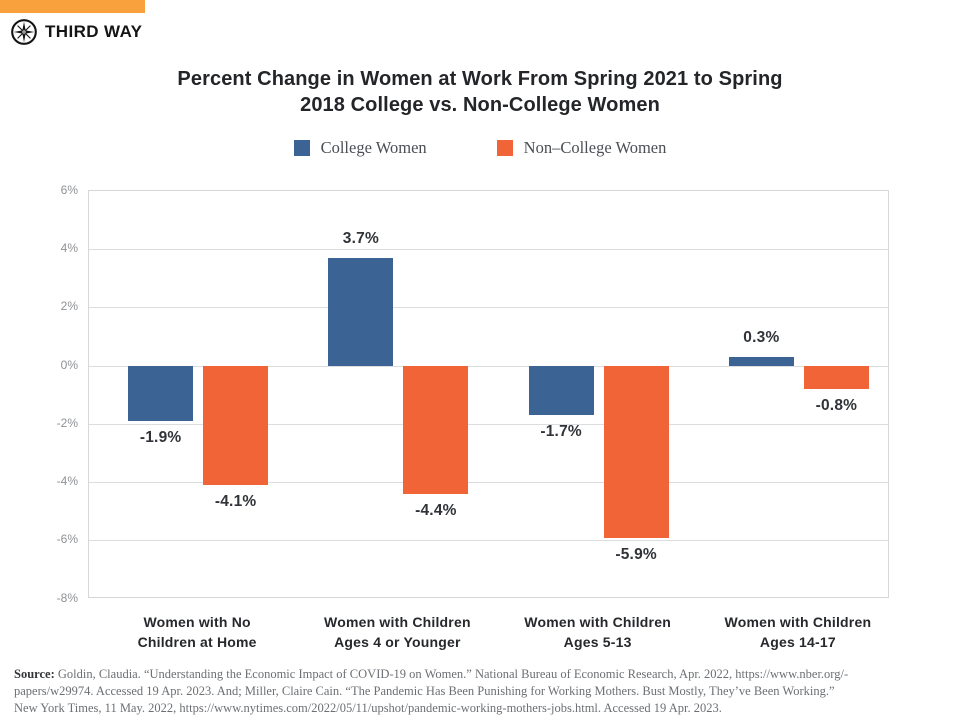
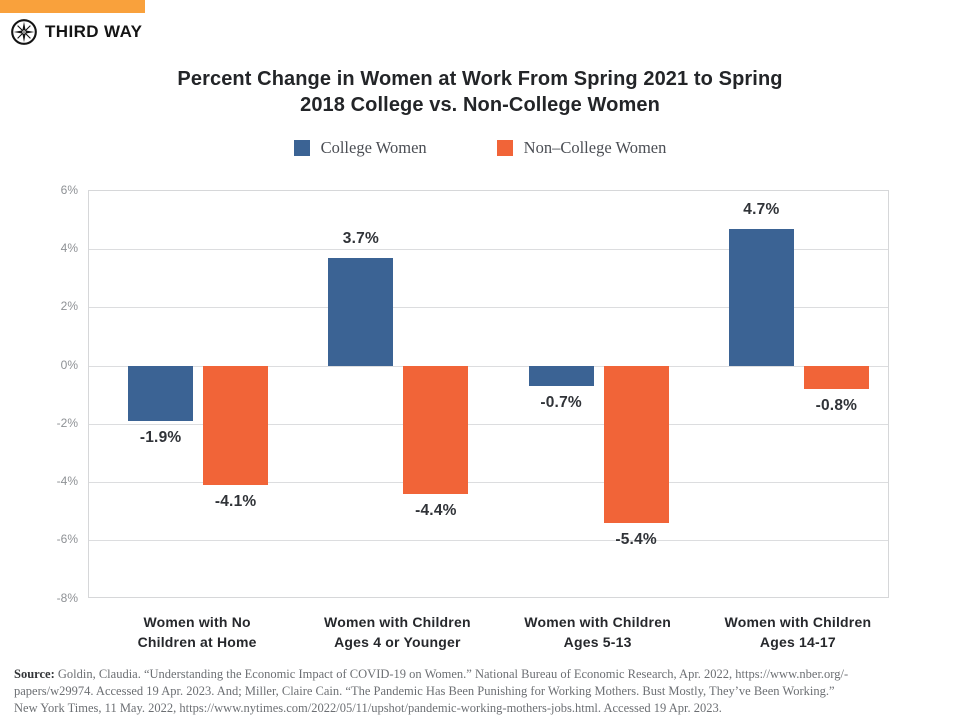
College Women/Women with Children Ages 5-13: -1.7% -> -0.7%
Non–College Women/Women with Children Ages 5-13: -5.9% -> -5.4%
College Women/Women with Children Ages 14-17: 0.3% -> 4.7%
